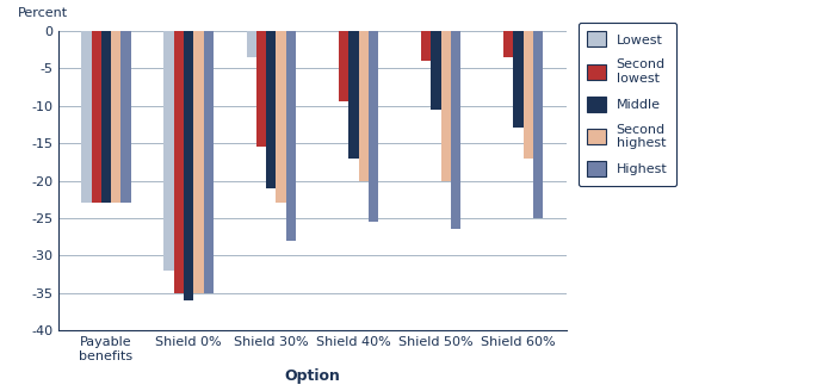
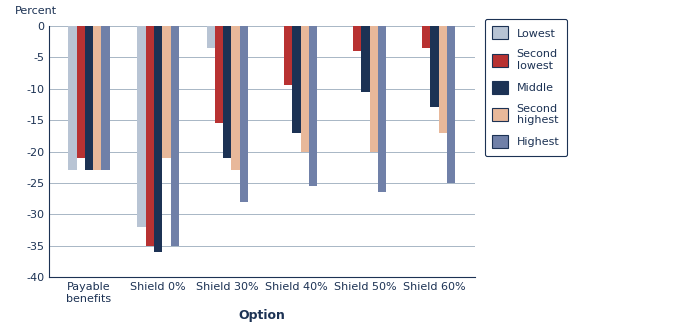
Second lowest/Payable benefits: -23.0 -> -21.0
Second highest/Shield 0%: -35 -> -21
